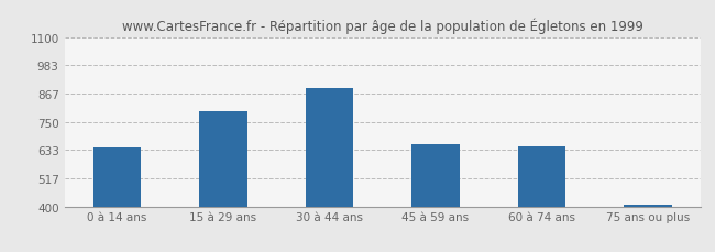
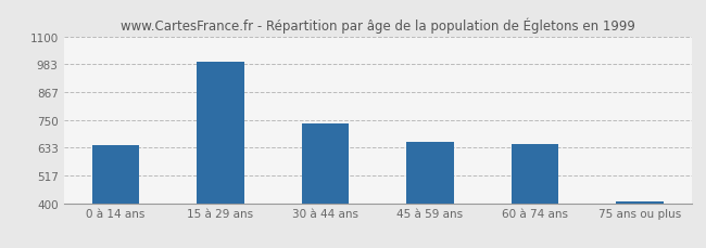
15 à 29 ans: 795 -> 993
30 à 44 ans: 890 -> 733
